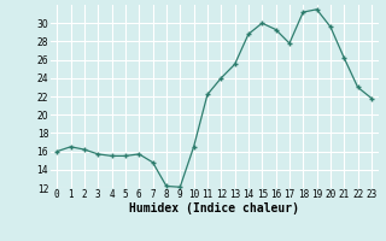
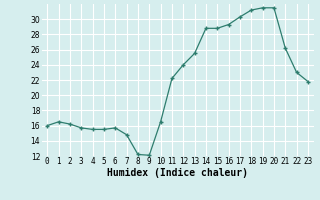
15: 30.0 -> 28.8
17: 27.8 -> 30.3
20: 29.6 -> 31.5
